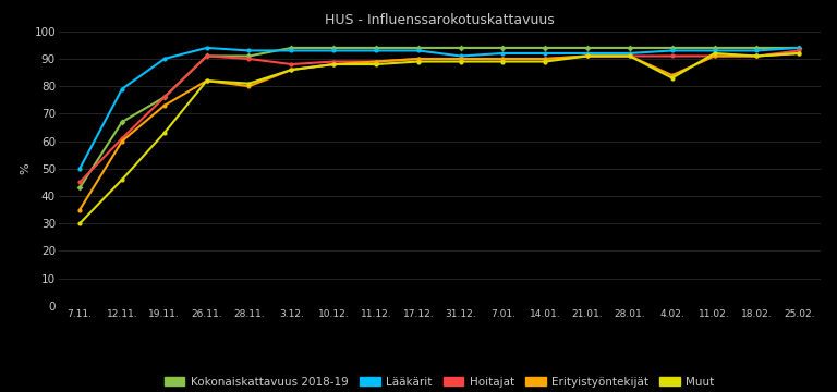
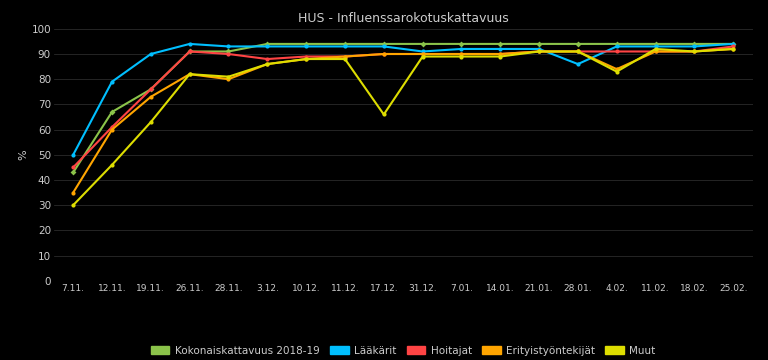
Muut/17.12.: 89 -> 66
Lääkärit/28.01.: 92 -> 86
